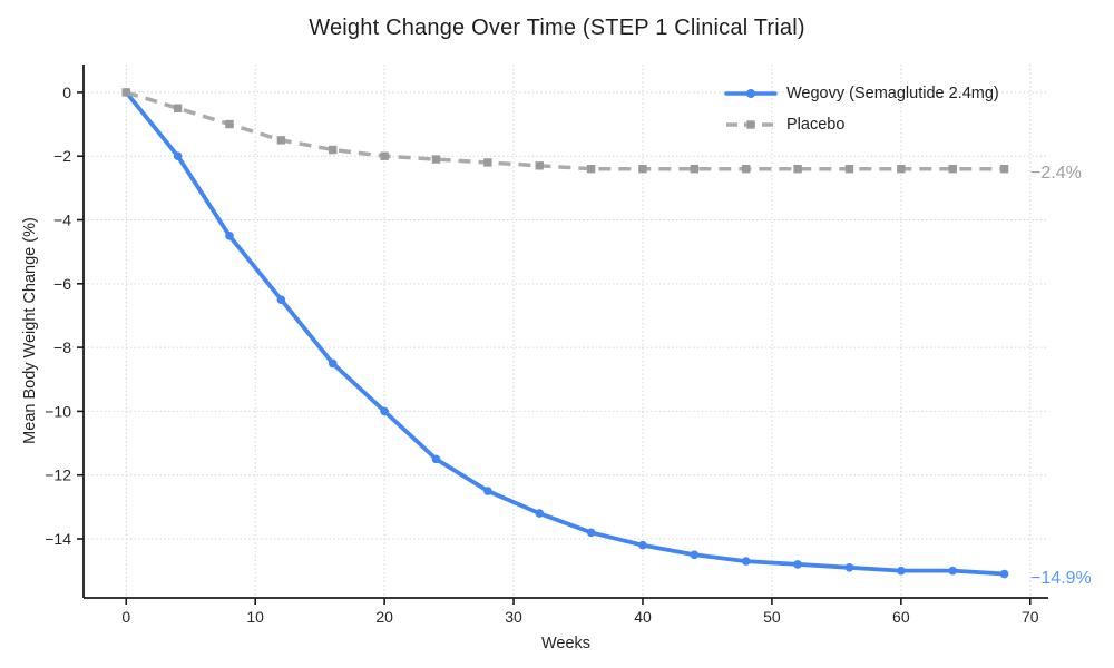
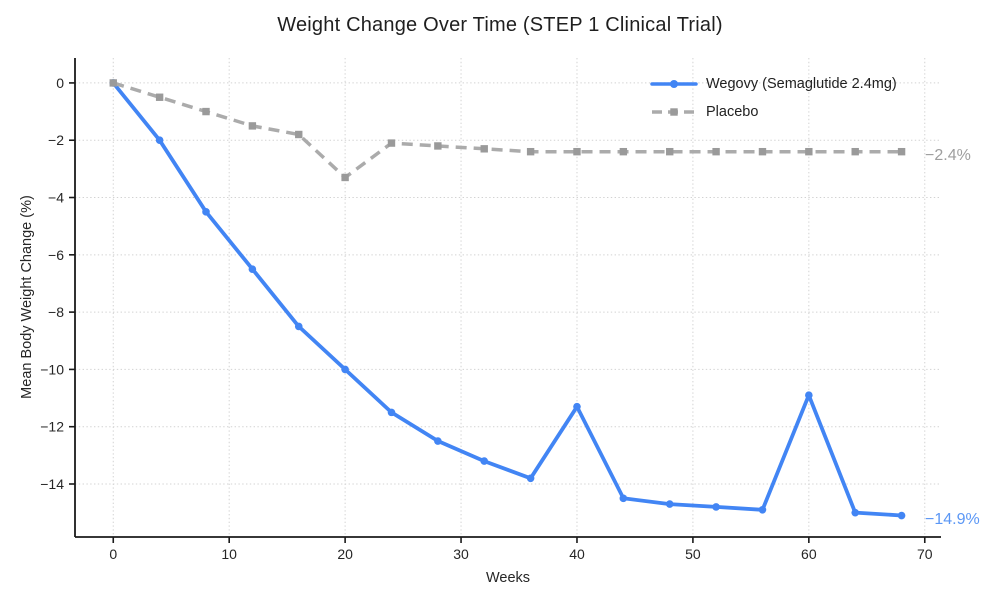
Placebo/20: -2.0 -> -3.3
Wegovy (Semaglutide 2.4mg)/40: -14.2 -> -11.3
Wegovy (Semaglutide 2.4mg)/60: -15.0 -> -10.9
